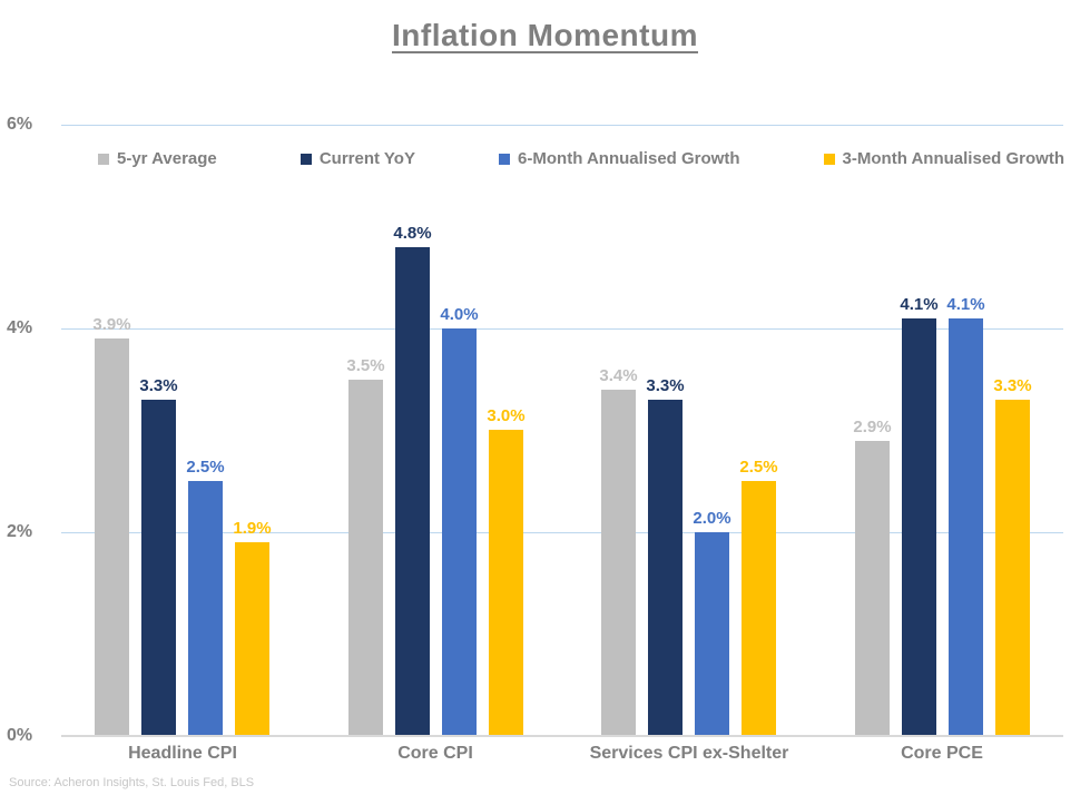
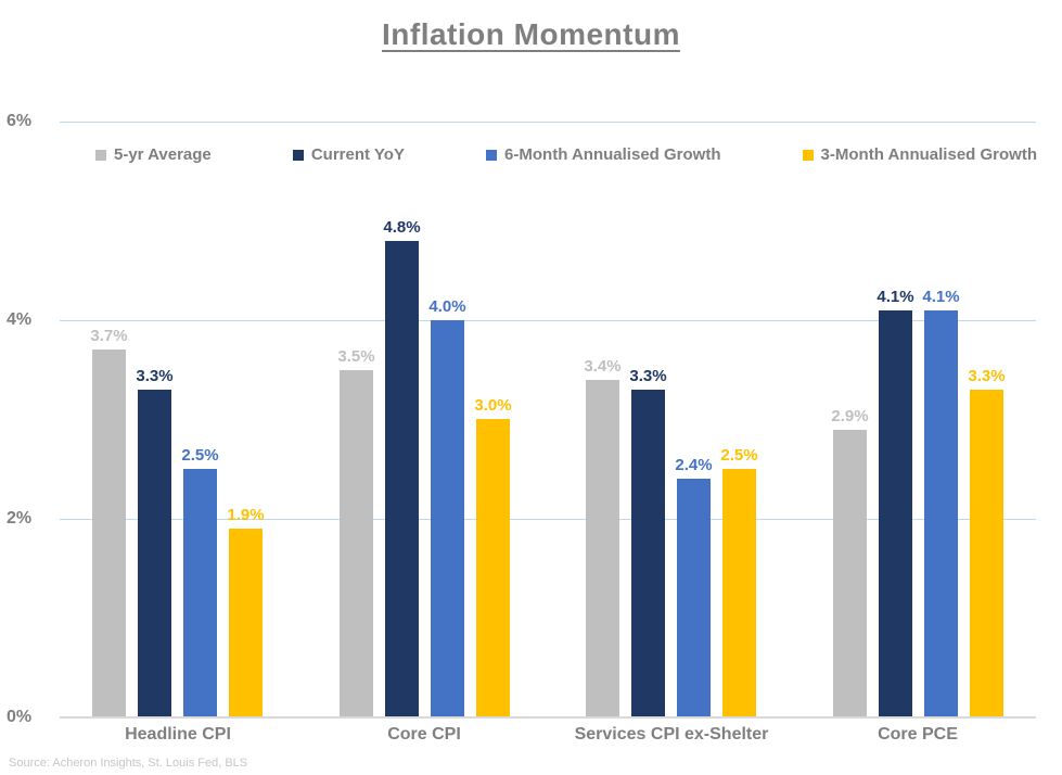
5-yr Average/Headline CPI: 3.9% -> 3.7%
6-Month Annualised Growth/Services CPI ex-Shelter: 2.0% -> 2.4%
